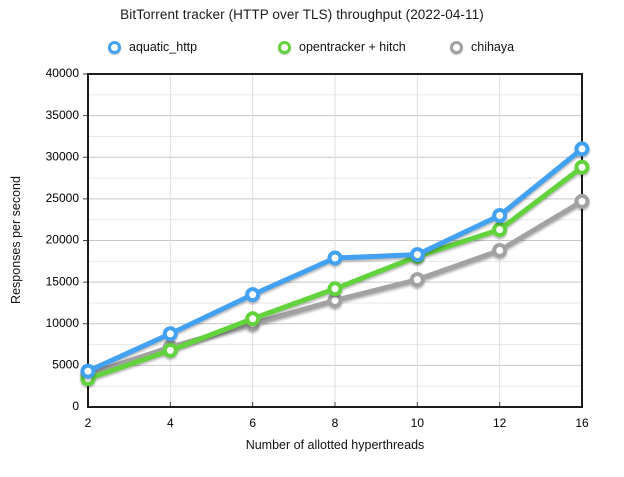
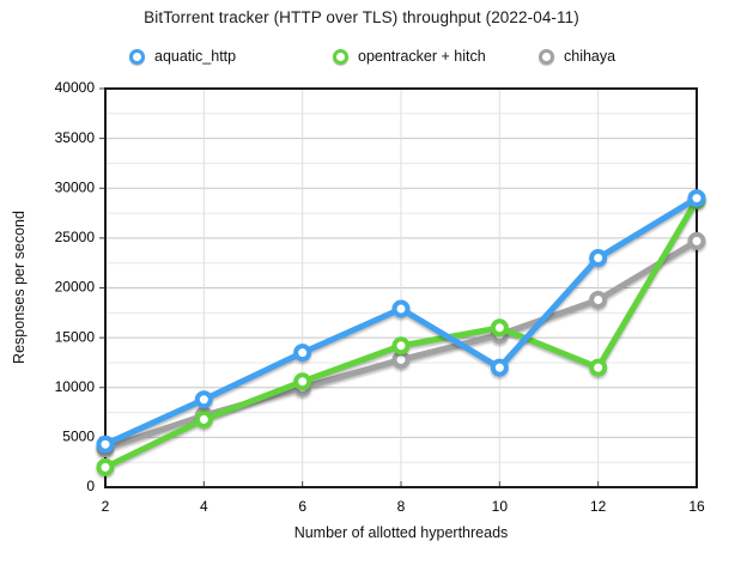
opentracker + hitch/2: 3000 -> 2000
aquatic_http/10: 18000 -> 12000
opentracker + hitch/10: 18000 -> 16000
opentracker + hitch/12: 21000 -> 12000
aquatic_http/16: 31000 -> 29000
